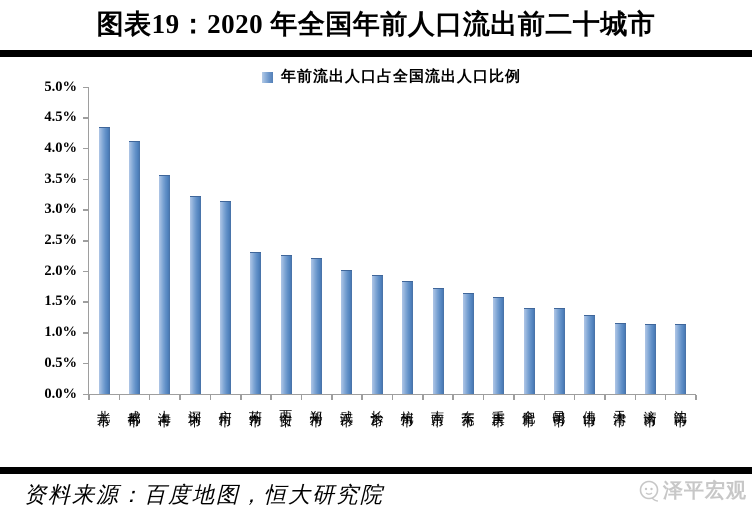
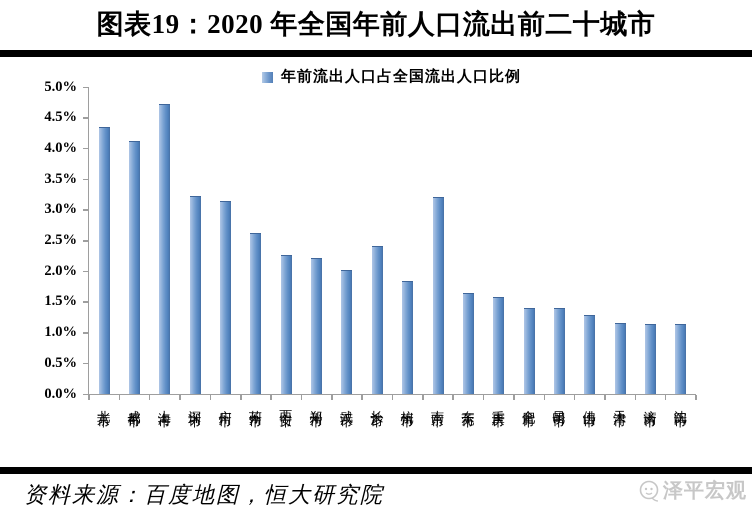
上海市: 3.5% -> 4.7%
苏州市: 2.3% -> 2.6%
长沙市: 1.9% -> 2.4%
南京市: 1.7% -> 3.2%
